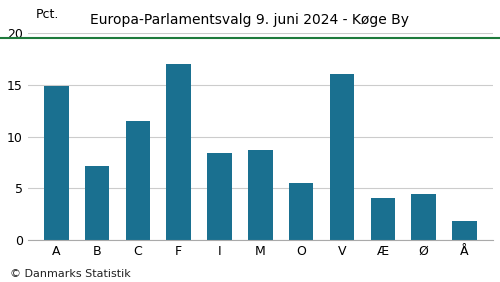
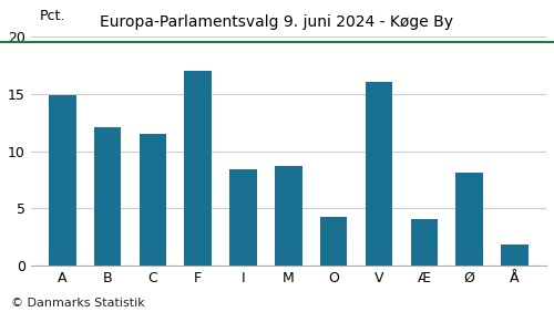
B: 7.2 -> 12.1
O: 5.5 -> 4.3
Ø: 4.5 -> 8.1
